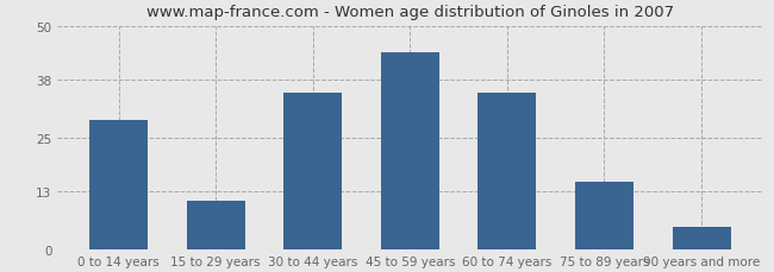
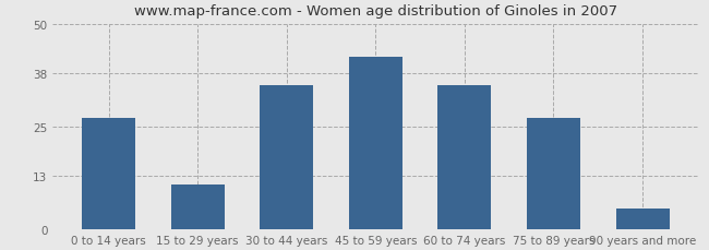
0 to 14 years: 29 -> 27
45 to 59 years: 44 -> 42
75 to 89 years: 15 -> 27
